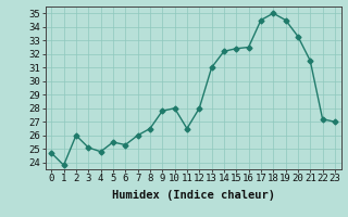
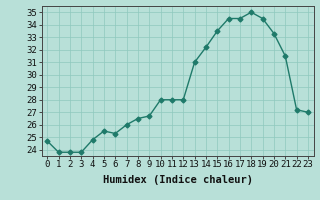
2: 26.0 -> 23.8
3: 25.1 -> 23.8
9: 27.8 -> 26.7
11: 26.5 -> 28.0
15: 32.4 -> 33.5
16: 32.5 -> 34.5
